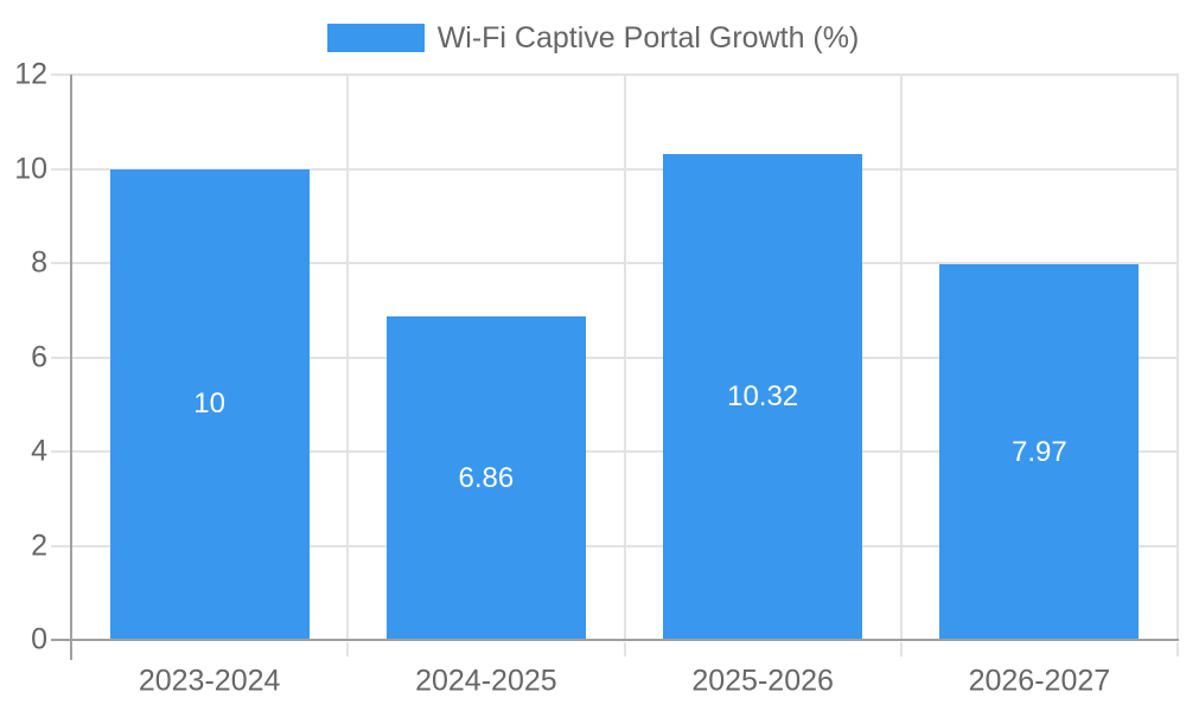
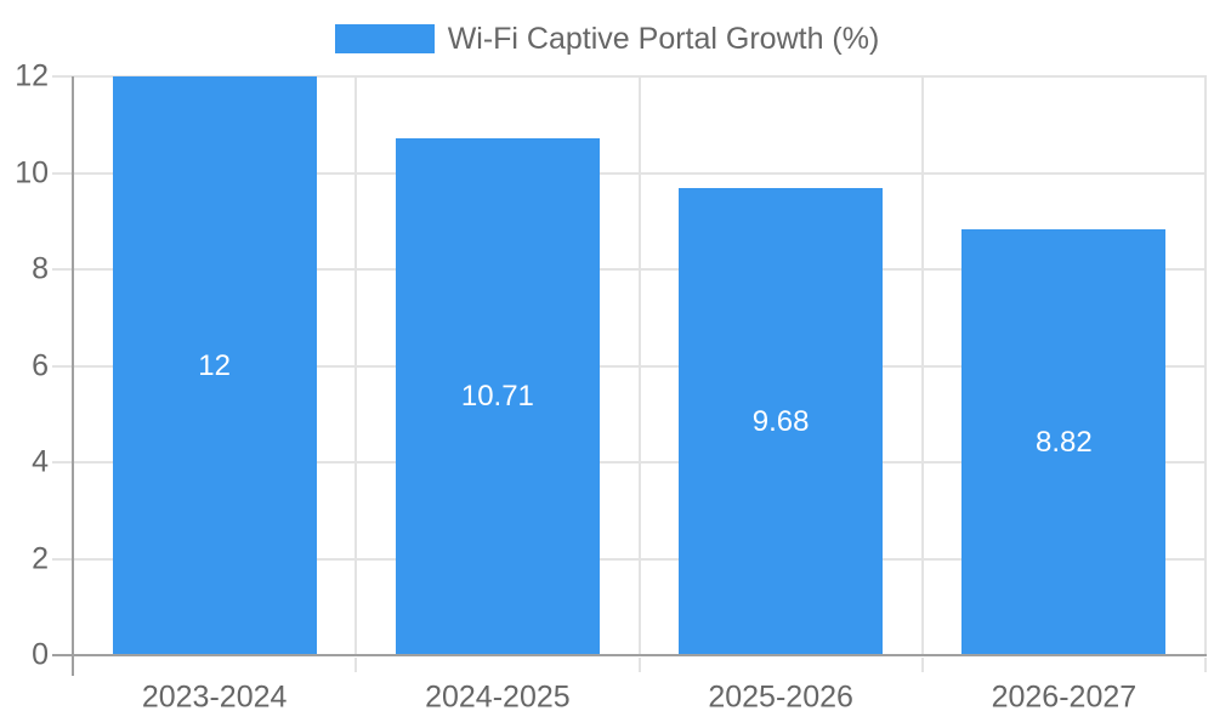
2023-2024: 10 -> 12
2024-2025: 6.86 -> 10.71
2025-2026: 10.32 -> 9.68
2026-2027: 7.97 -> 8.82
